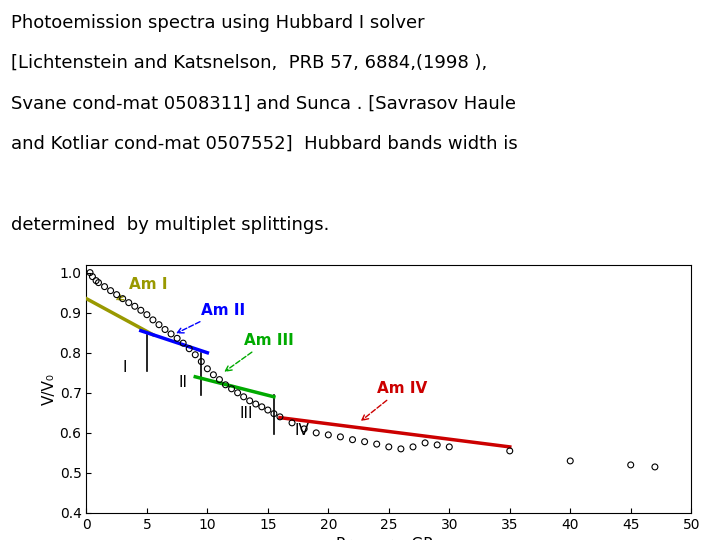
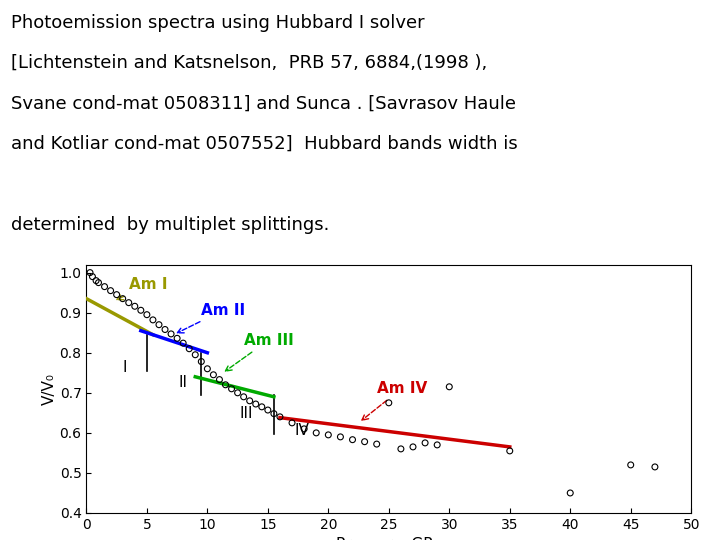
25: 0.565 -> 0.675
30: 0.565 -> 0.715
40: 0.530 -> 0.450
